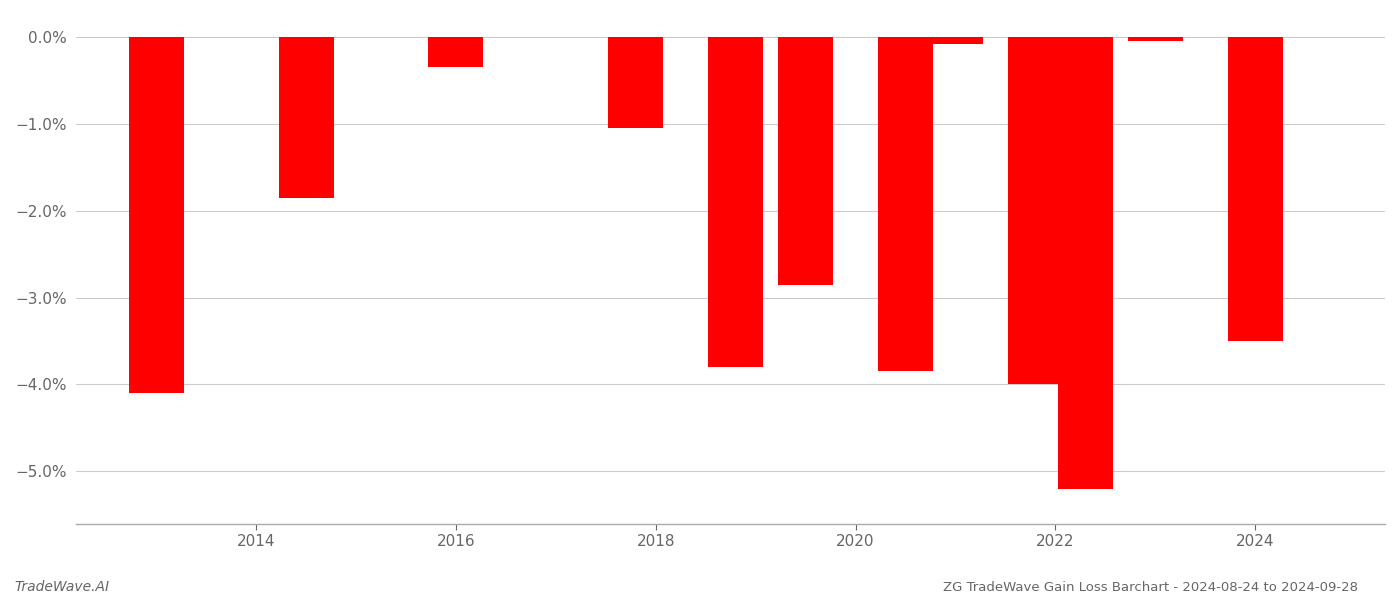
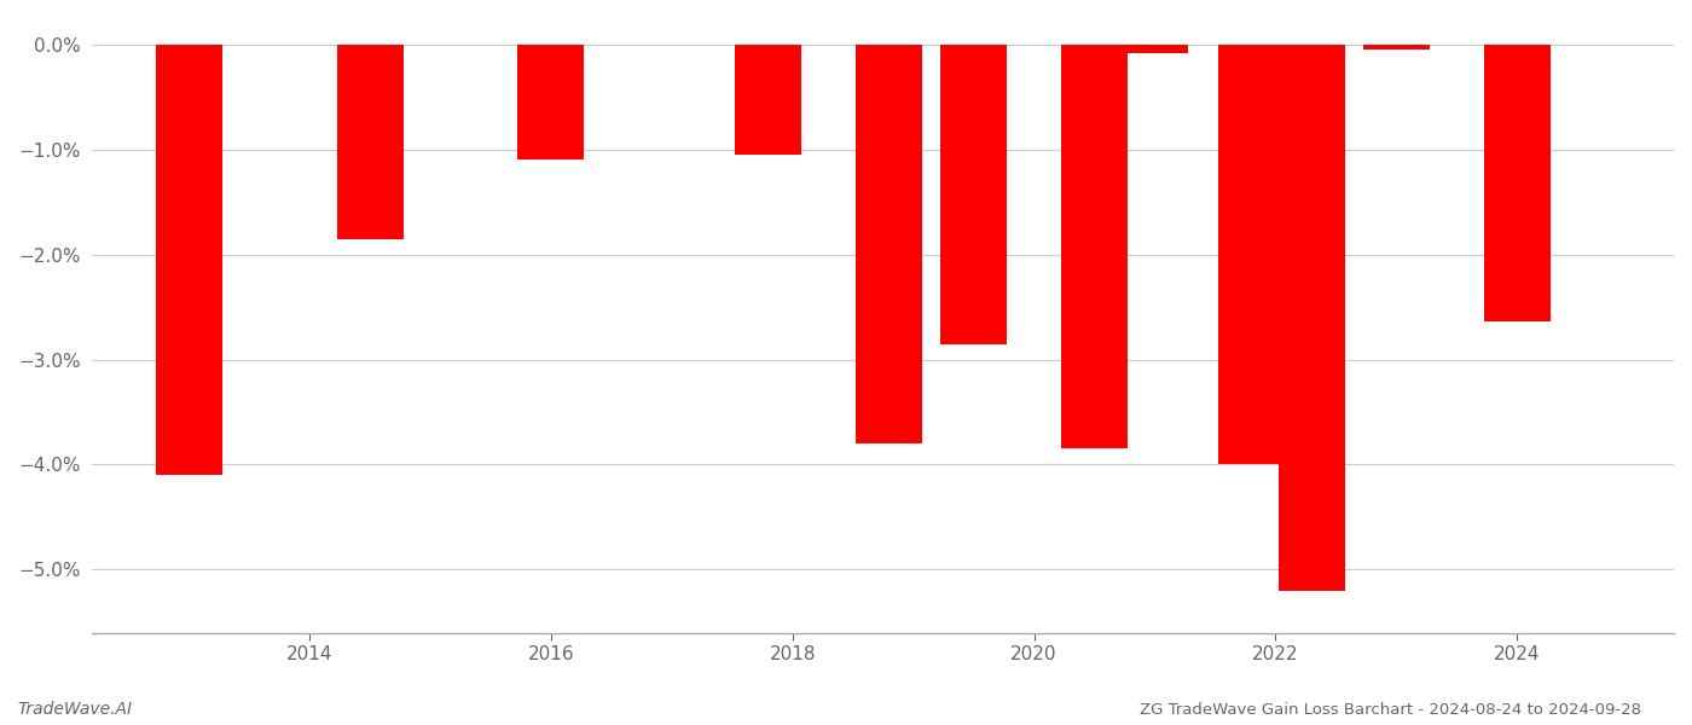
2016: -0.35% -> -1.10%
2024: -3.50% -> -2.64%
